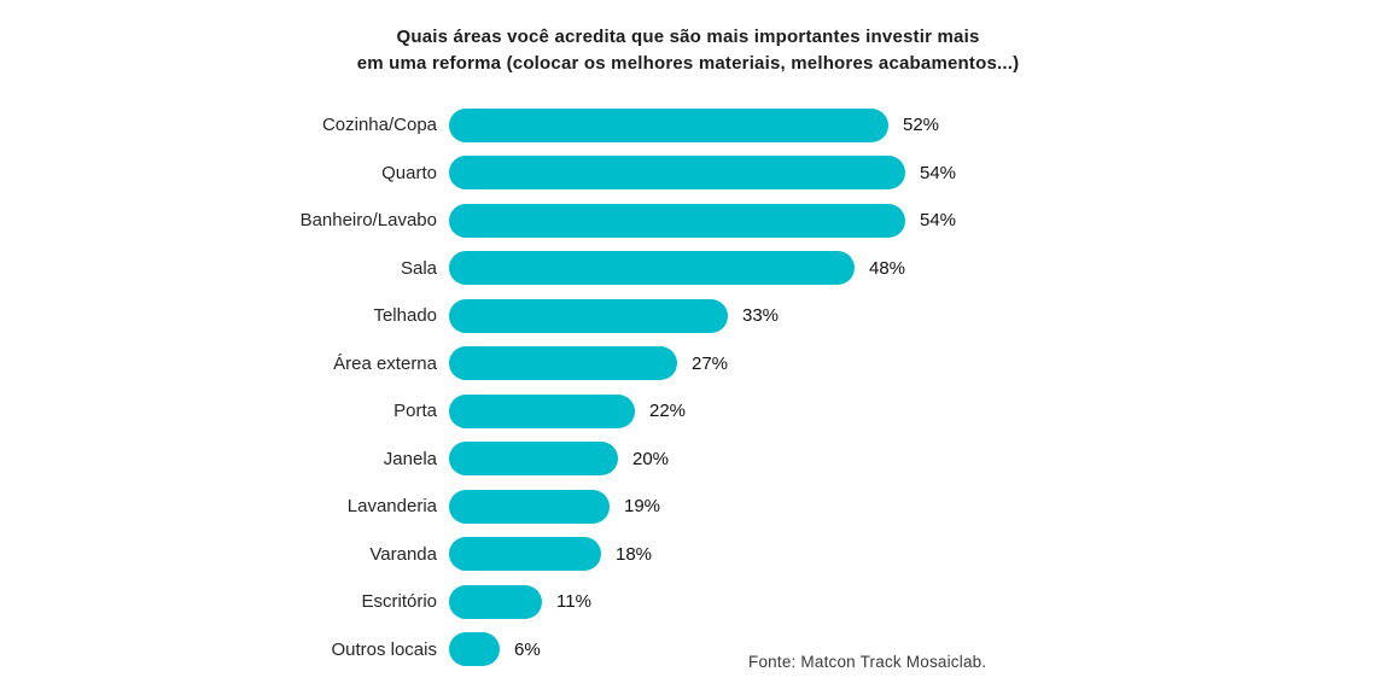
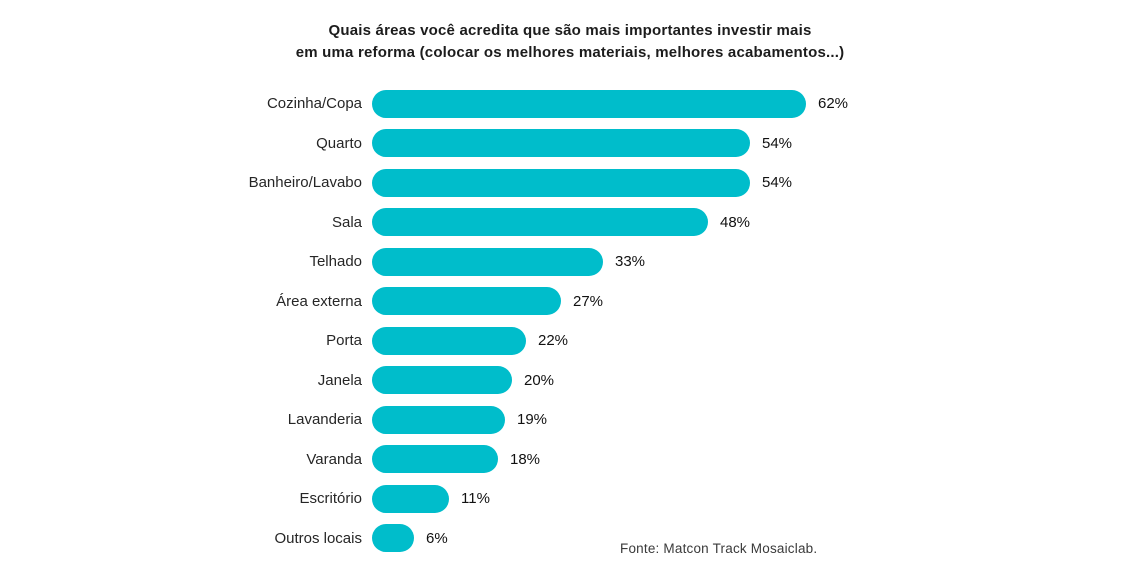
Cozinha/Copa: 52% -> 62%
